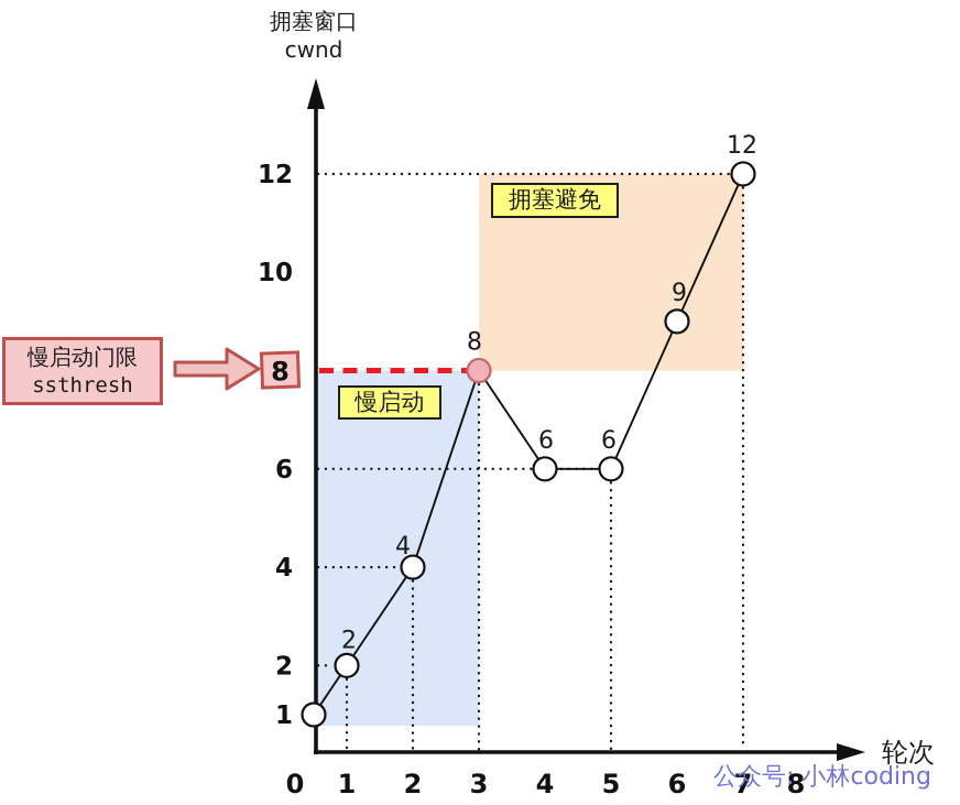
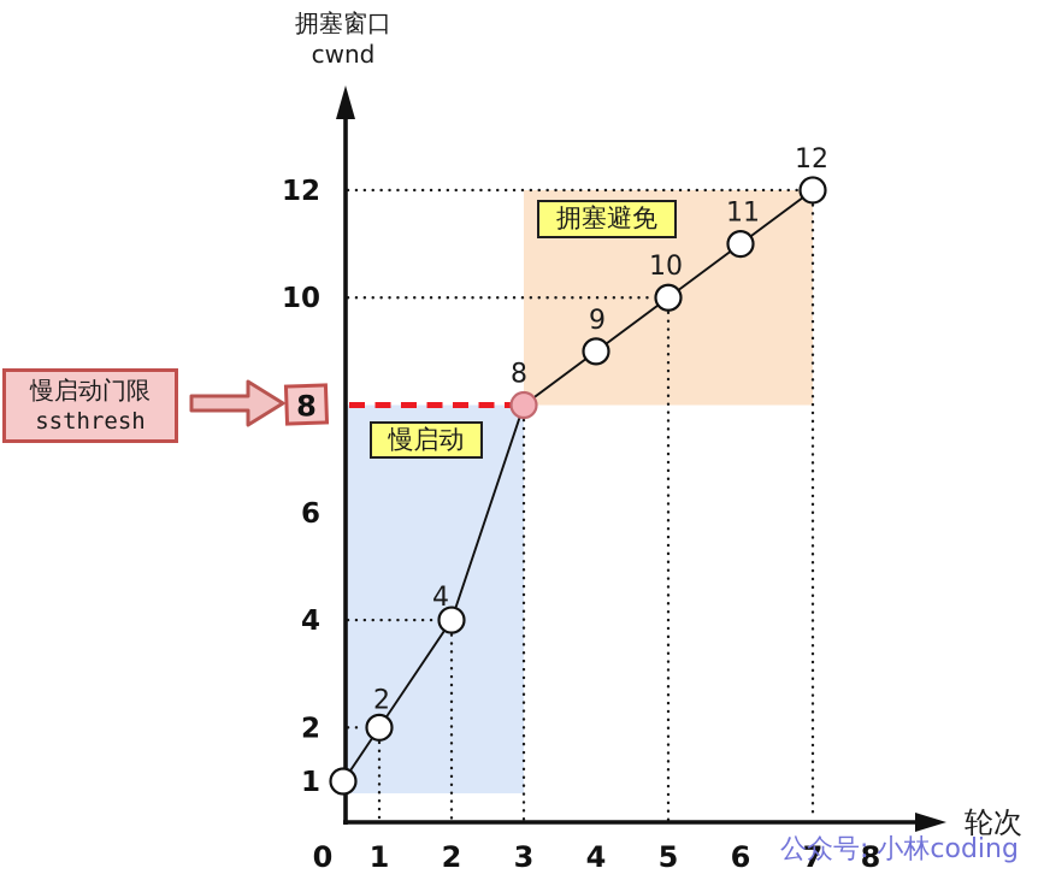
4: 6 -> 9
5: 6 -> 10
6: 9 -> 11
